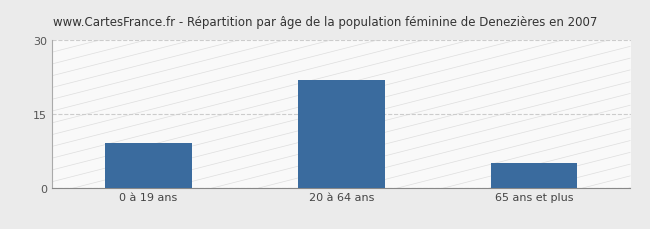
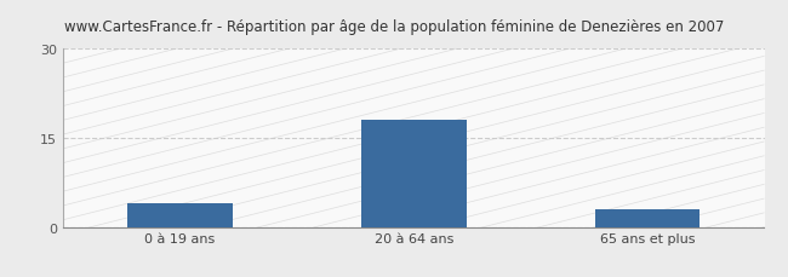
0 à 19 ans: 9 -> 4
20 à 64 ans: 22 -> 18
65 ans et plus: 5 -> 3
